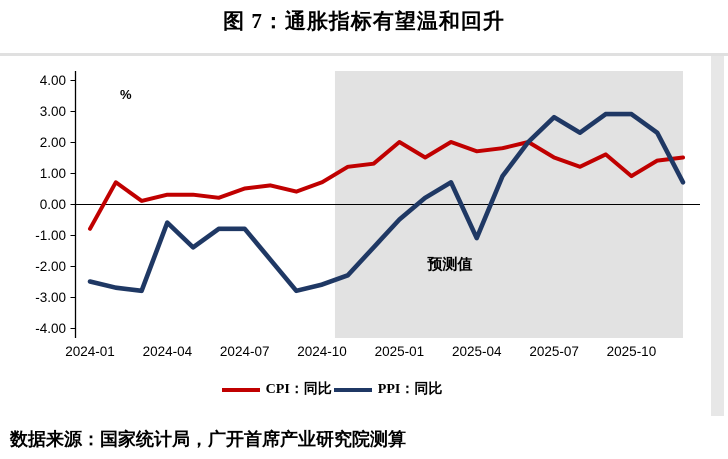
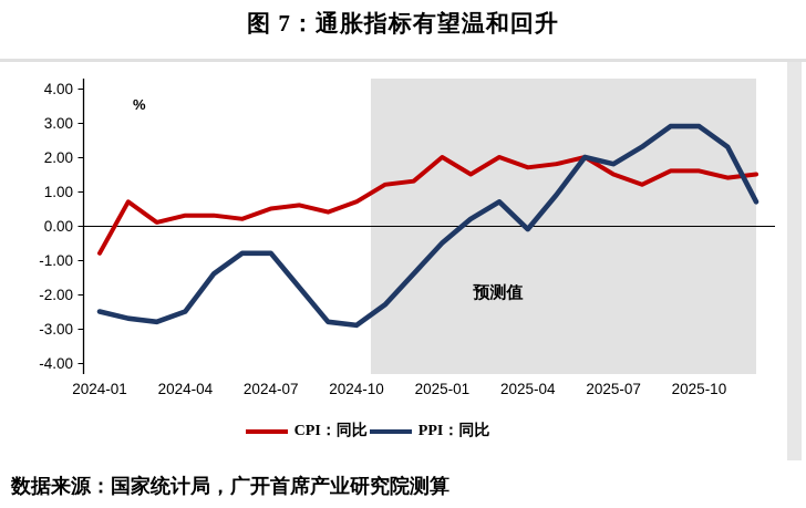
PPI：同比/2024-04: -0.6 -> -2.5
PPI：同比/2024-10: -2.6 -> -2.9
PPI：同比/2025-04: -1.1 -> -0.1
PPI：同比/2025-07: 2.8 -> 1.8
CPI：同比/2025-10: 0.9 -> 1.6
